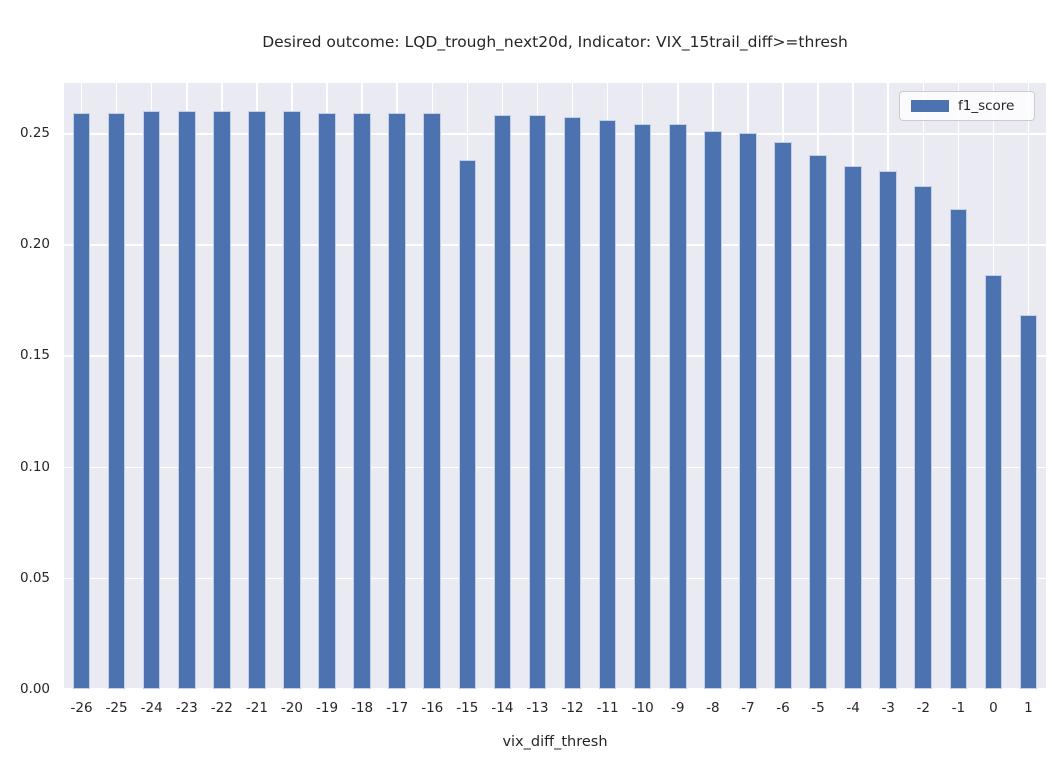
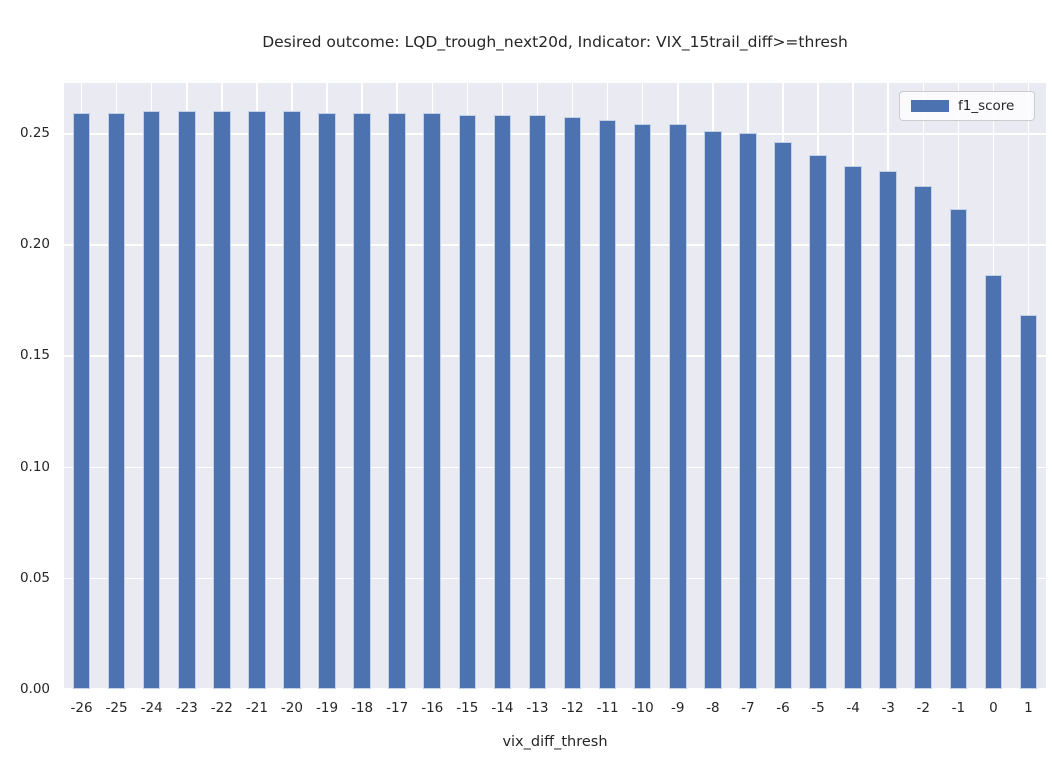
-15: 0.238 -> 0.258
